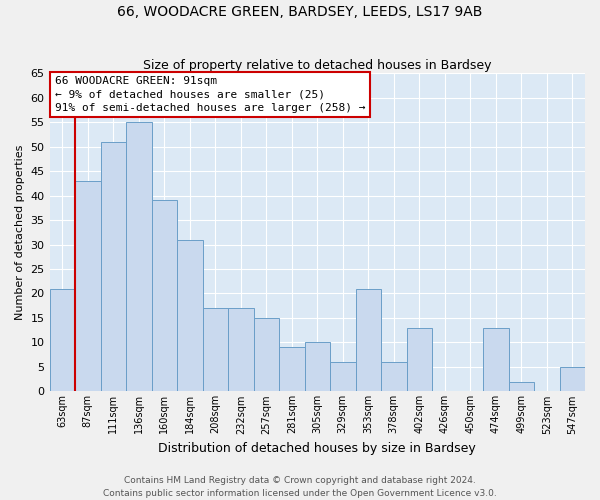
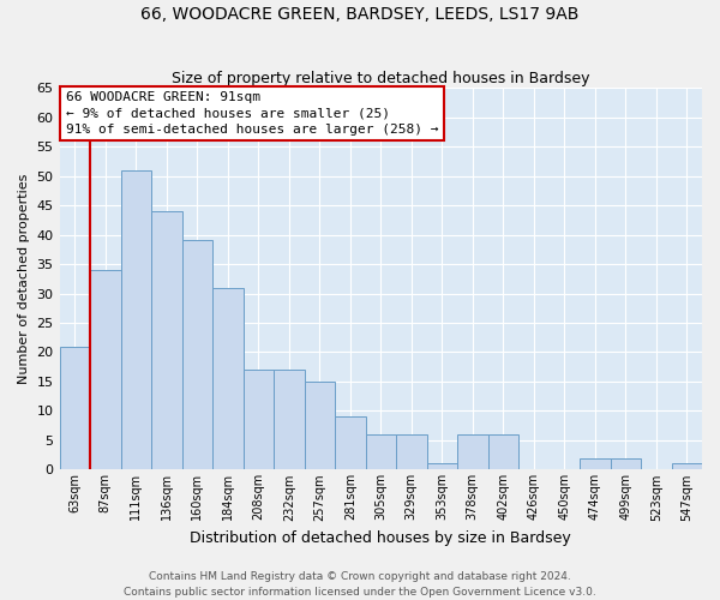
87sqm: 43 -> 34
136sqm: 55 -> 44
305sqm: 10 -> 6
353sqm: 21 -> 1
402sqm: 13 -> 6
474sqm: 13 -> 2
547sqm: 5 -> 1
